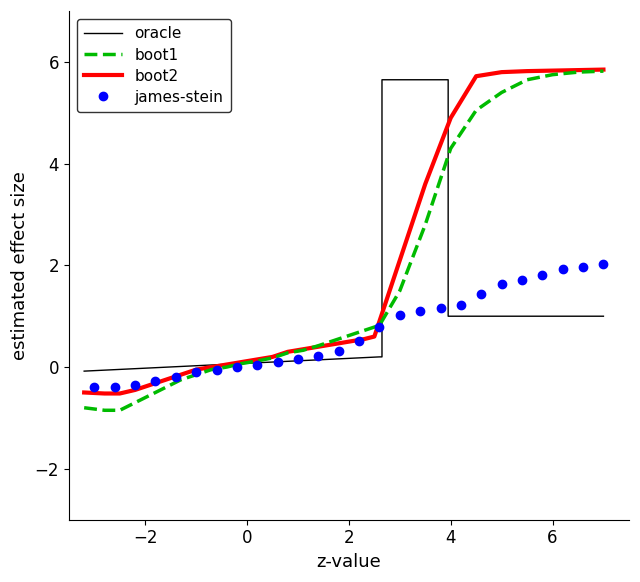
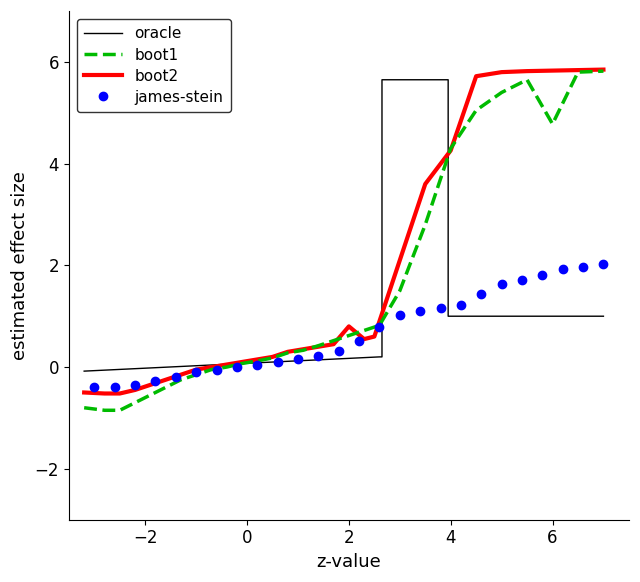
boot2/2: 0.50 -> 0.80
boot2/4: 4.90 -> 4.26
boot1/6: 5.75 -> 4.78
